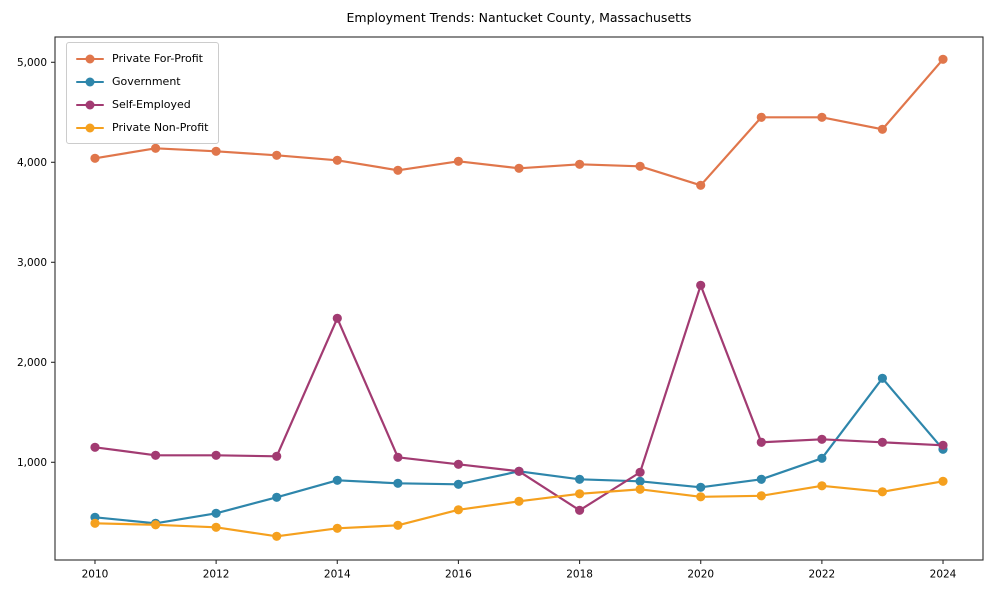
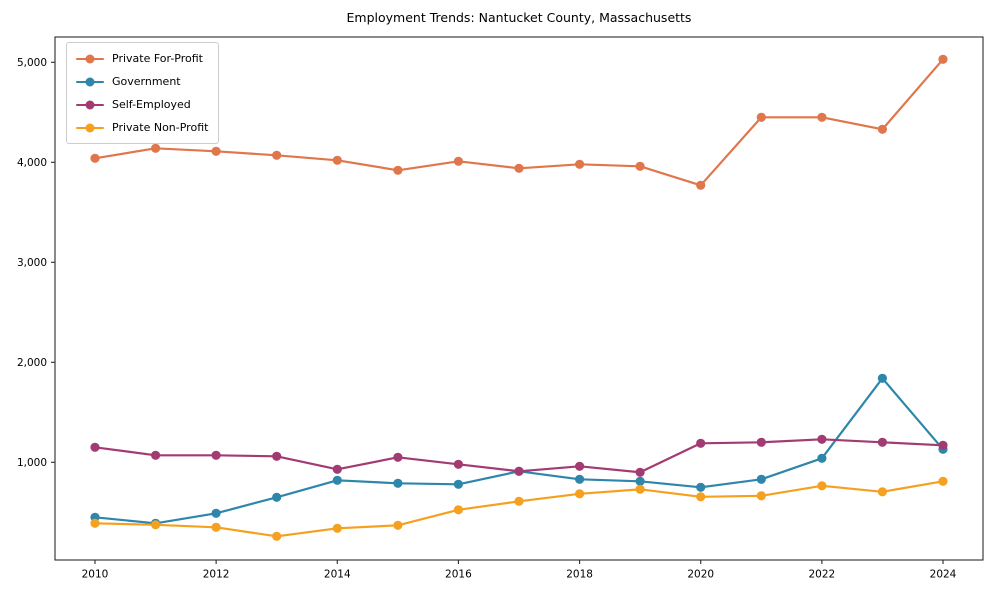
Self-Employed/2014: 2440 -> 930
Self-Employed/2018: 520 -> 960
Self-Employed/2020: 2770 -> 1190
